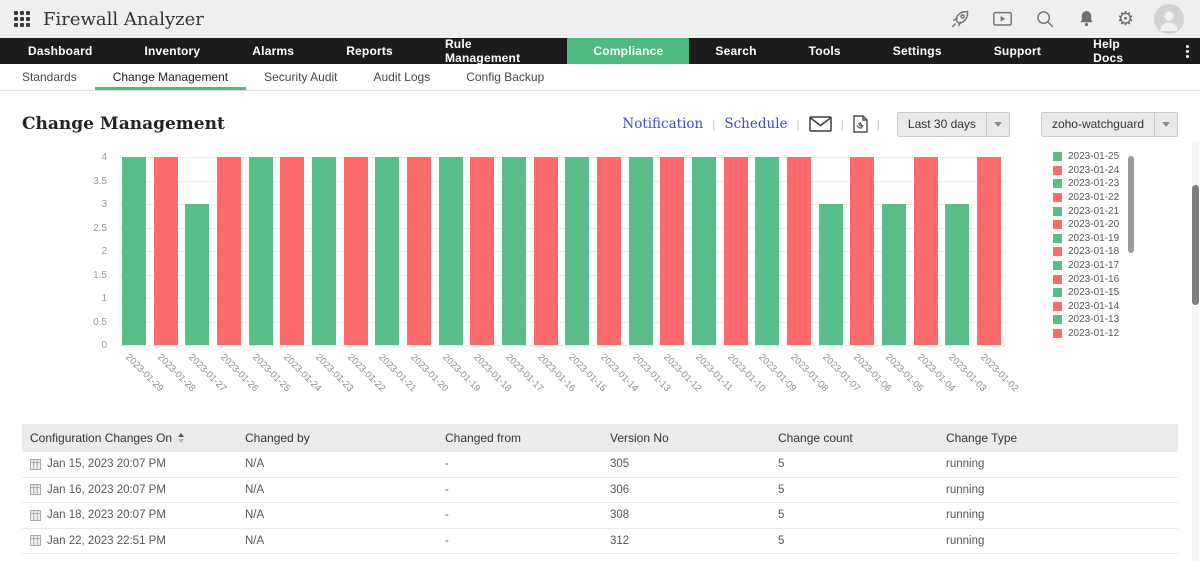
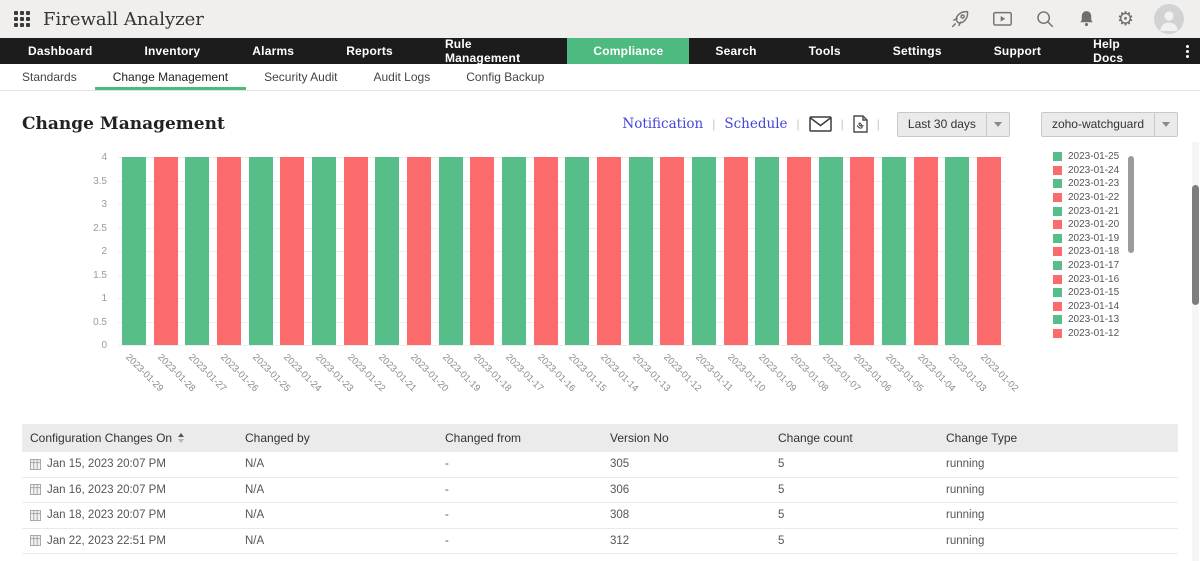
2023-01-27: 3 -> 4
2023-01-07: 3 -> 4
2023-01-05: 3 -> 4
2023-01-03: 3 -> 4
